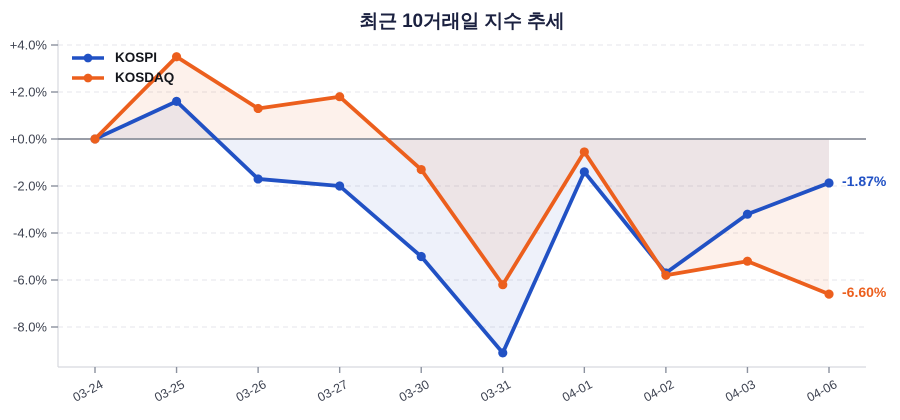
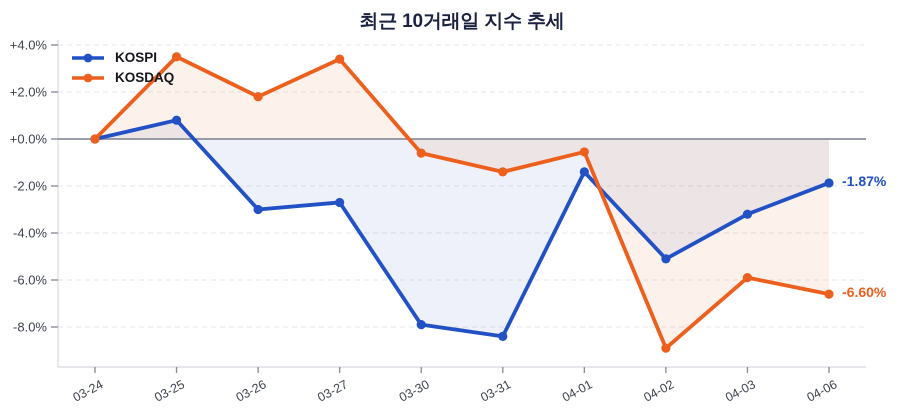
KOSPI/03-25: 1.6% -> 0.8%
KOSPI/03-26: -1.7% -> -3.0%
KOSDAQ/03-26: 1.3% -> 1.8%
KOSPI/03-27: -2.0% -> -2.7%
KOSDAQ/03-27: 1.8% -> 3.4%
KOSPI/03-30: -5.0% -> -7.9%
KOSDAQ/03-30: -1.3% -> -0.6%
KOSPI/03-31: -9.1% -> -8.4%
KOSDAQ/03-31: -6.2% -> -1.4%
KOSPI/04-02: -5.7% -> -5.1%
KOSDAQ/04-02: -5.8% -> -8.9%
KOSDAQ/04-03: -5.2% -> -5.9%
